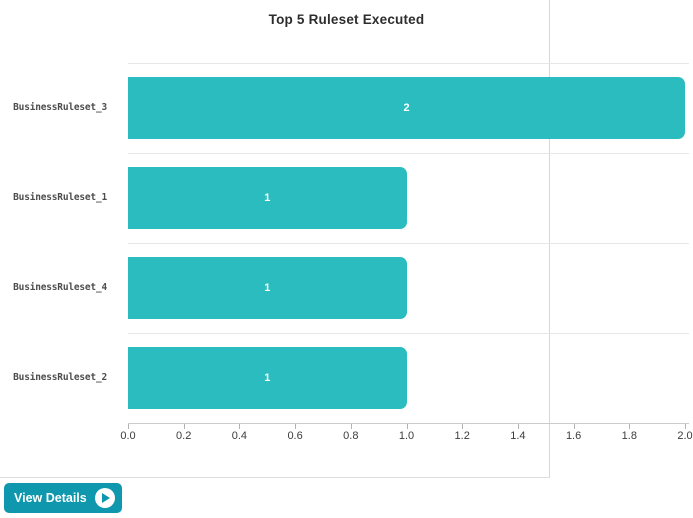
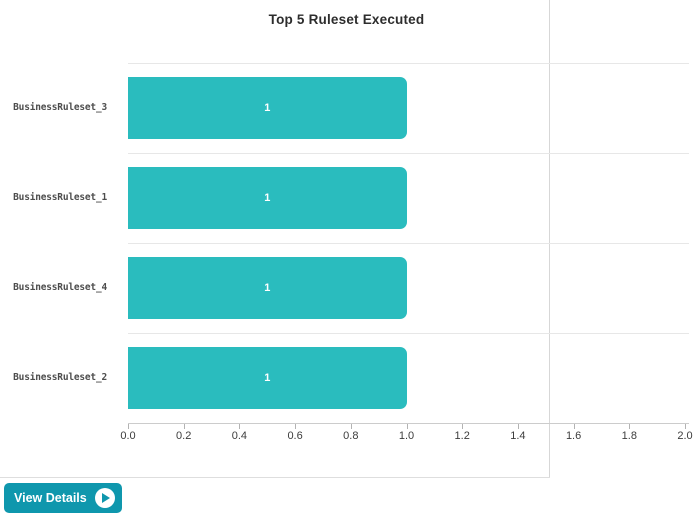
BusinessRuleset_3: 2 -> 1
